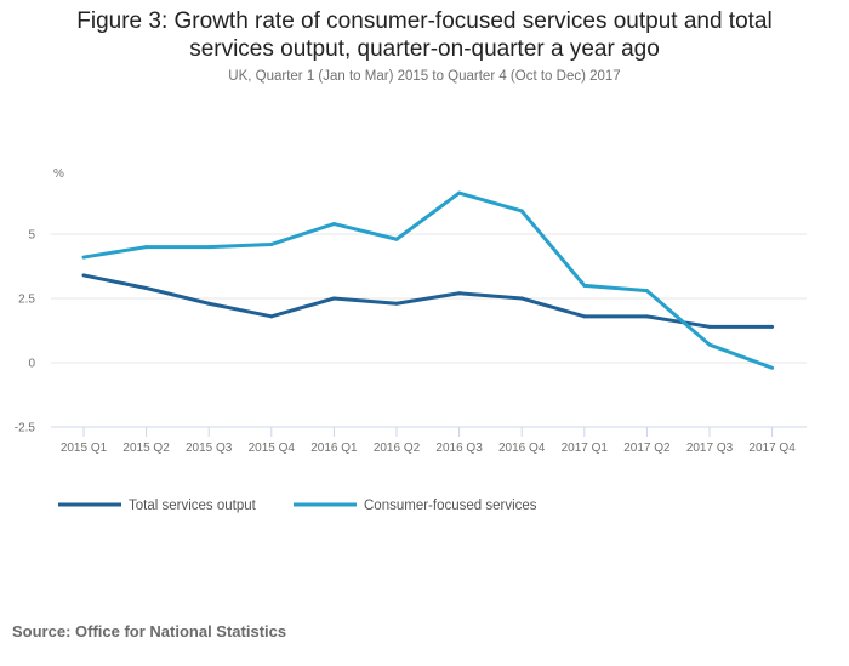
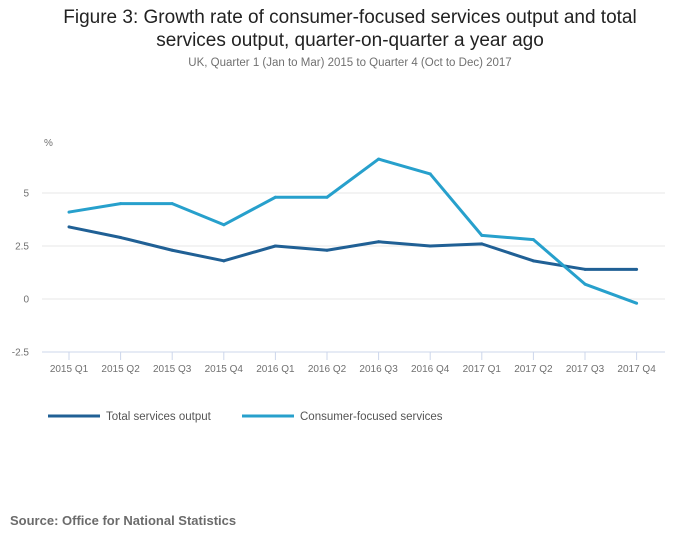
Consumer-focused services/2015 Q4: 4.6 -> 3.5
Consumer-focused services/2016 Q1: 5.4 -> 4.8
Total services output/2017 Q1: 1.8 -> 2.6
